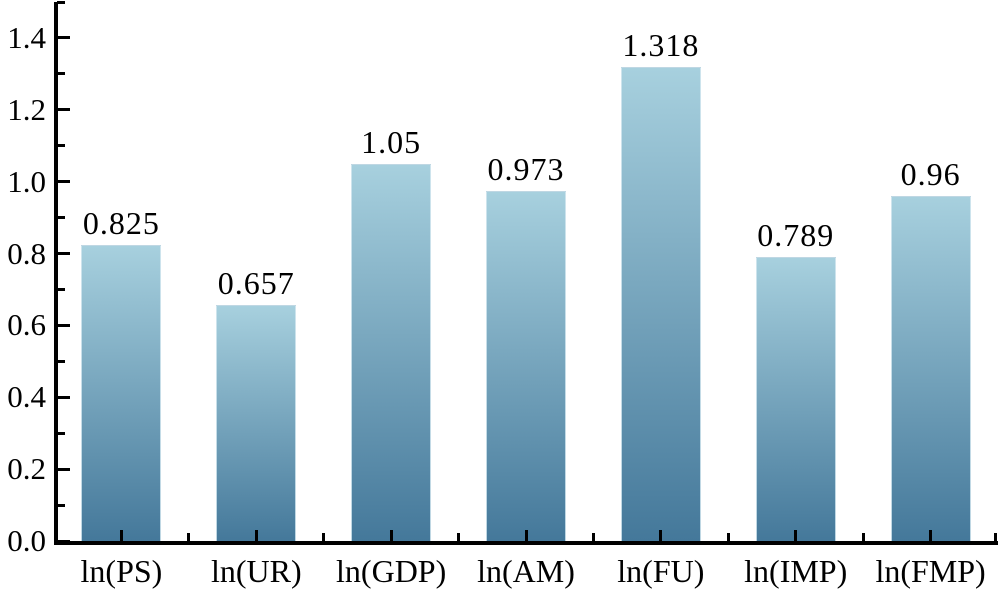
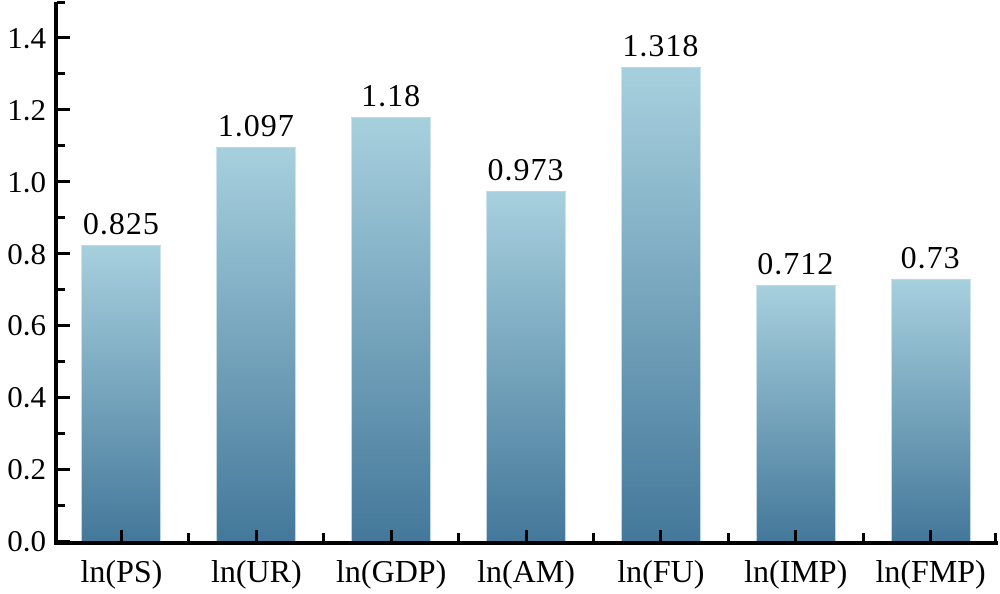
ln(UR): 0.657 -> 1.097
ln(GDP): 1.05 -> 1.18
ln(IMP): 0.789 -> 0.712
ln(FMP): 0.96 -> 0.73
